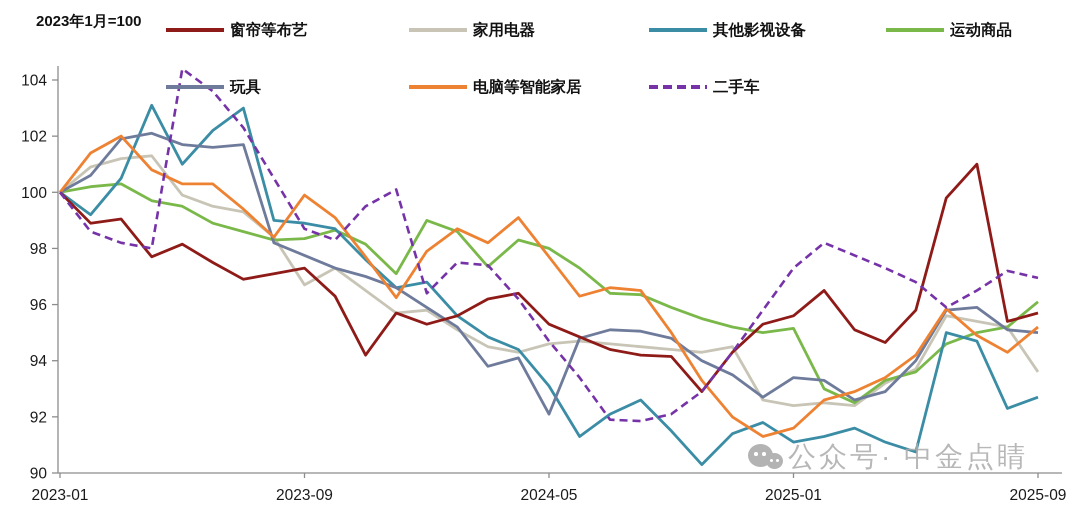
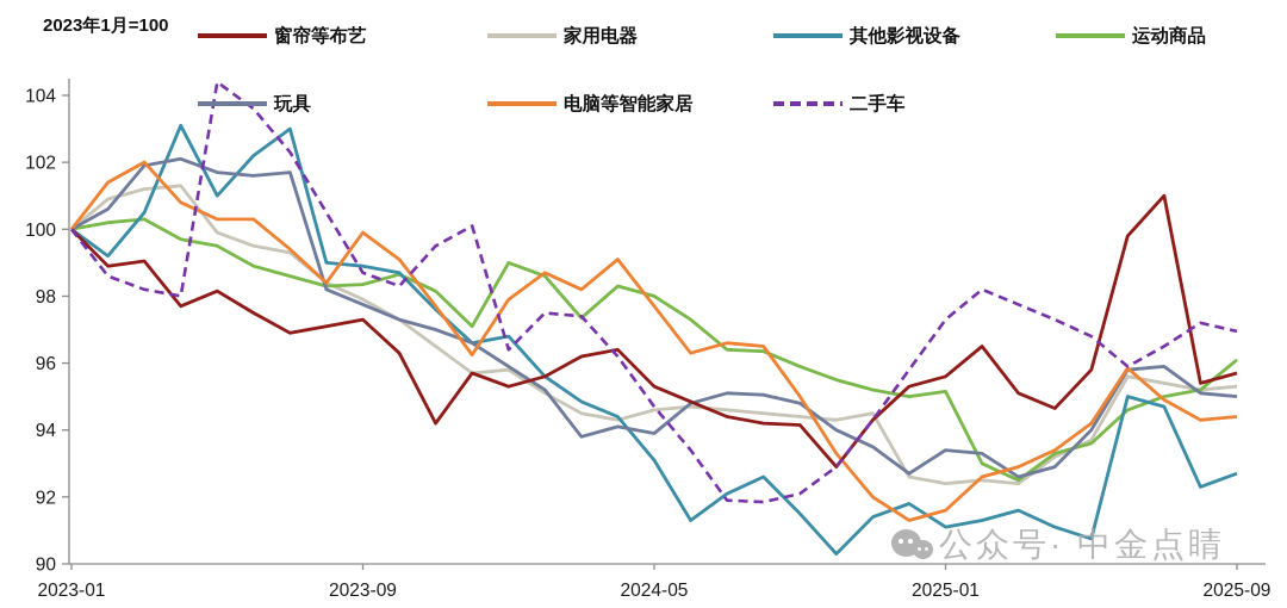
家用电器/2023-09: 96.7 -> 97.9
玩具/2024-05: 92.1 -> 93.9
家用电器/2025-09: 93.6 -> 95.3
电脑等智能家居/2025-09: 95.2 -> 94.4
